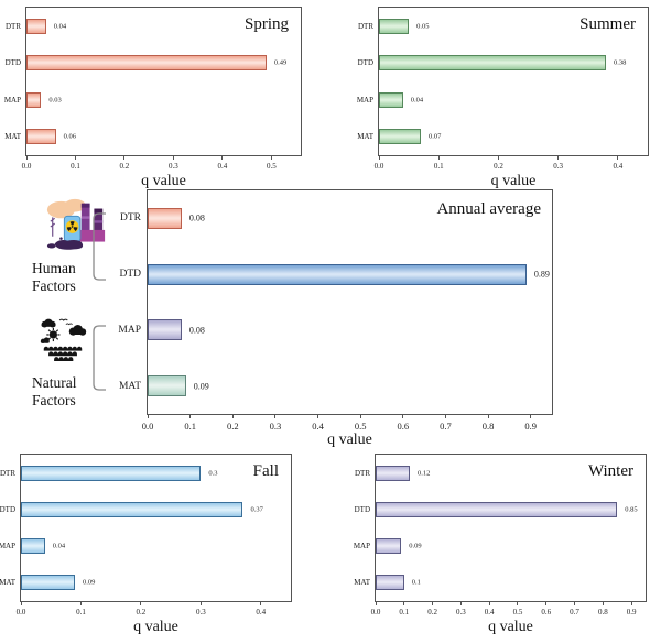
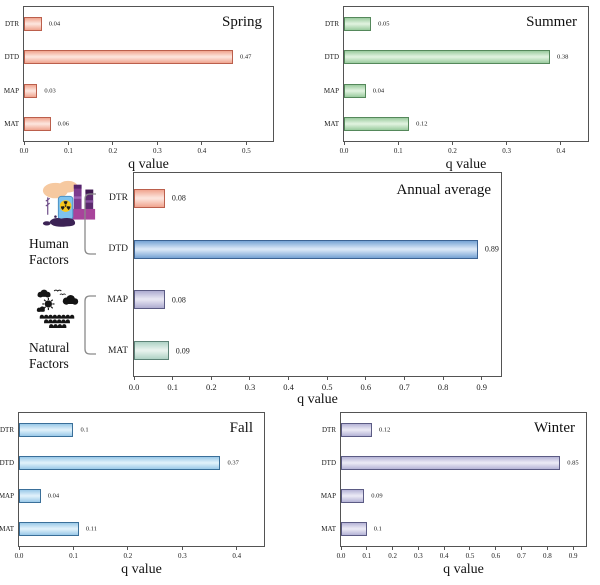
Spring/DTD: 0.49 -> 0.47
Summer/MAT: 0.07 -> 0.12
Fall/DTR: 0.3 -> 0.1
Fall/MAT: 0.09 -> 0.11
